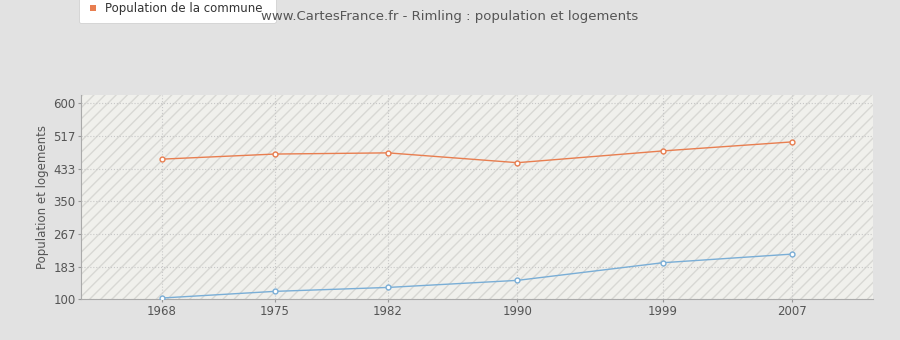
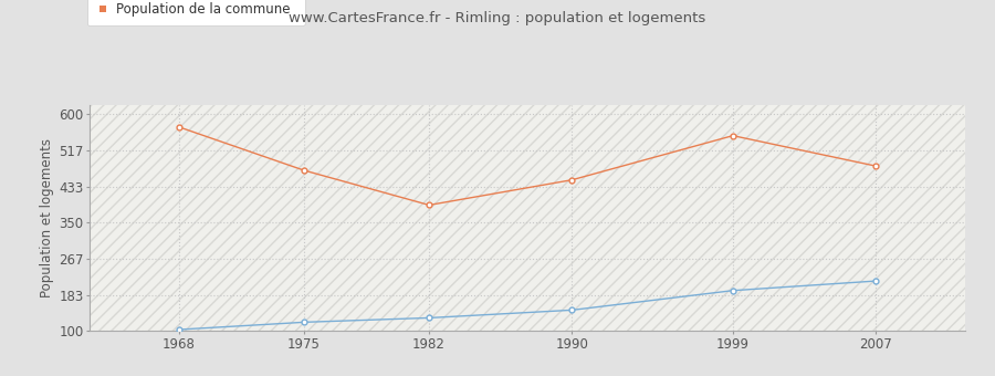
Population de la commune/1968: 457 -> 570
Population de la commune/1982: 473 -> 390
Population de la commune/1999: 478 -> 550
Population de la commune/2007: 501 -> 480
